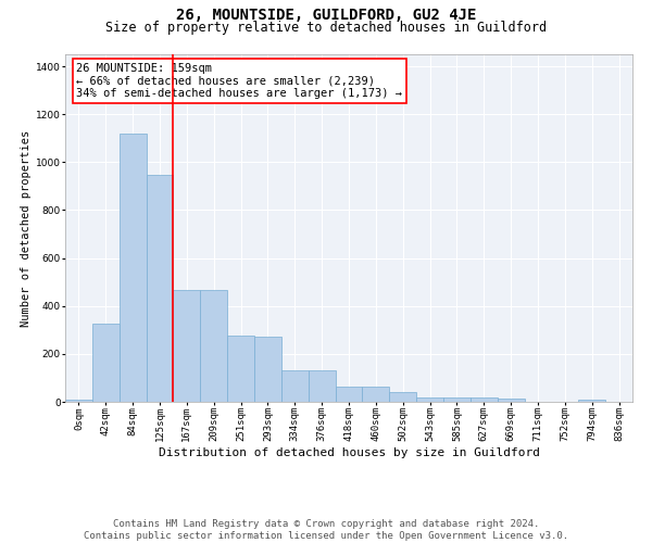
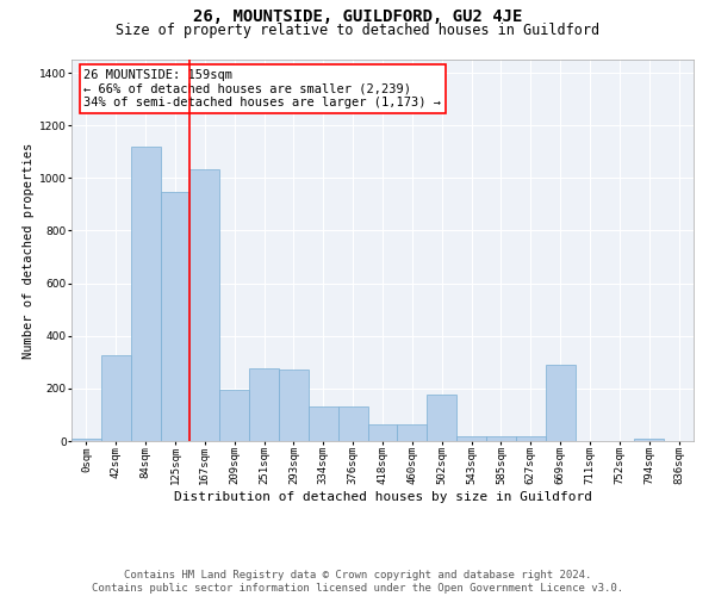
167sqm: 465 -> 1035
209sqm: 465 -> 195
502sqm: 40 -> 175
669sqm: 15 -> 290
